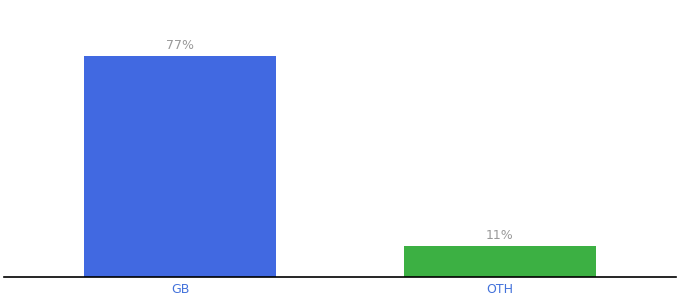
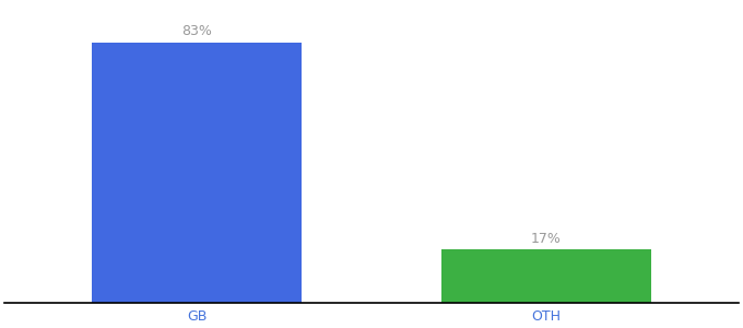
GB: 77% -> 83%
OTH: 11% -> 17%
